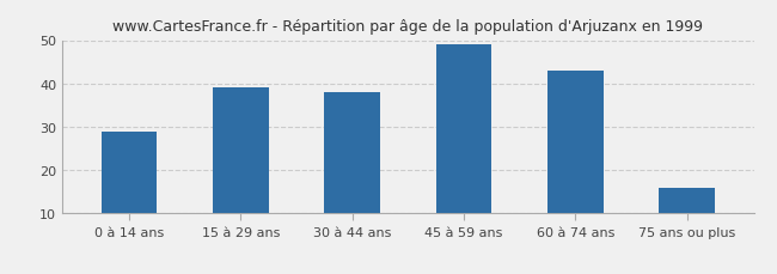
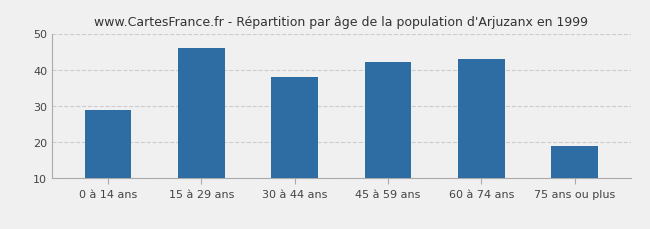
15 à 29 ans: 39 -> 46
45 à 59 ans: 49 -> 42
75 ans ou plus: 16 -> 19
